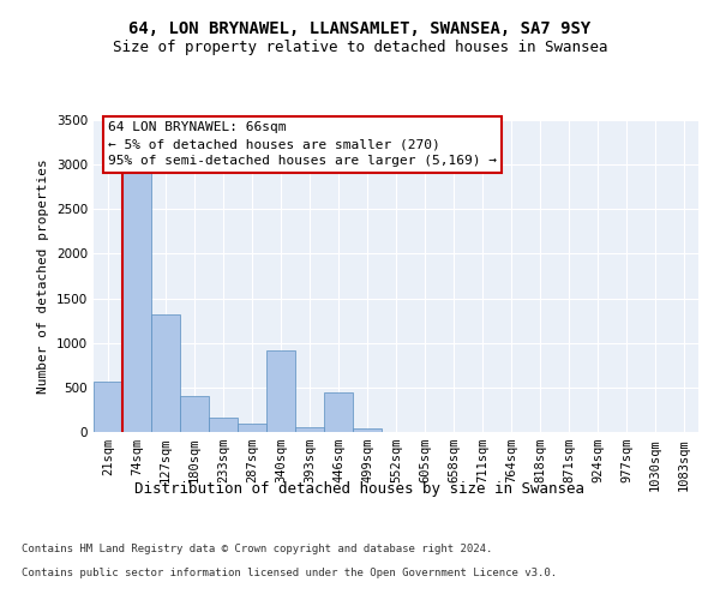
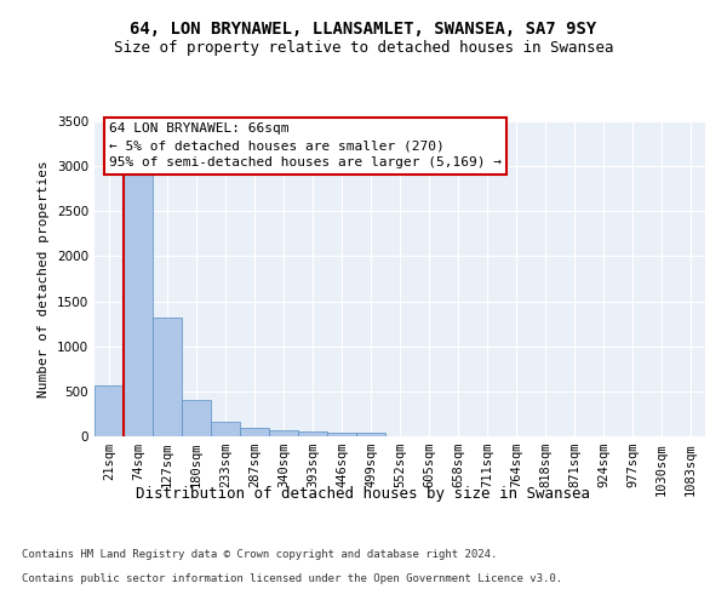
340sqm: 920 -> 60
446sqm: 440 -> 40
